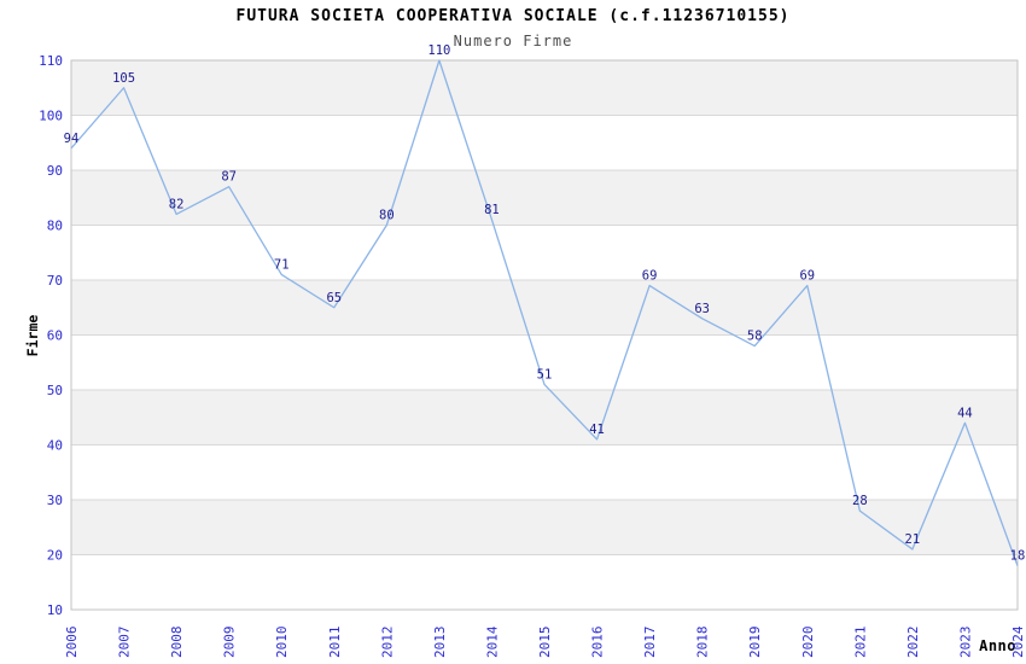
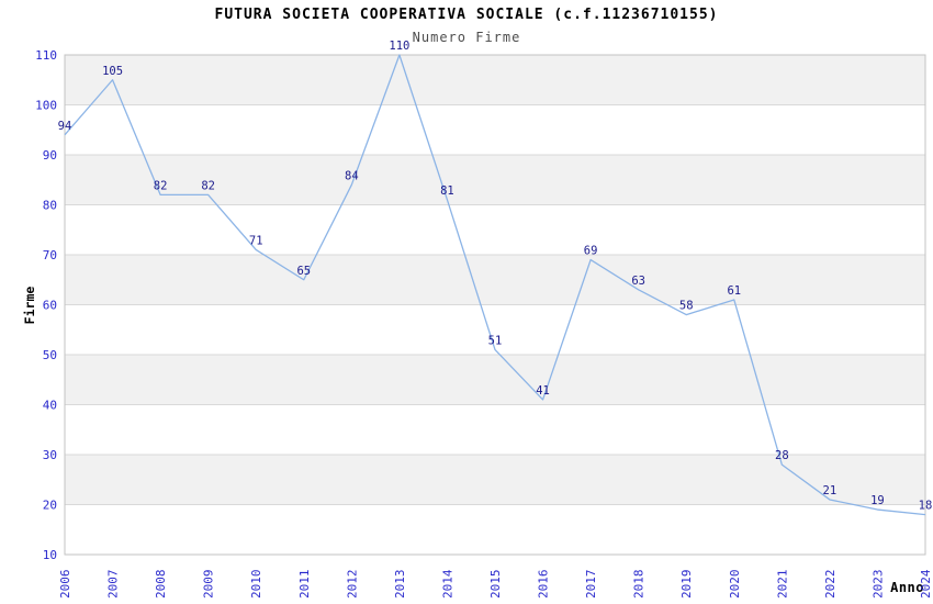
2009: 87 -> 82
2012: 80 -> 84
2020: 69 -> 61
2023: 44 -> 19
